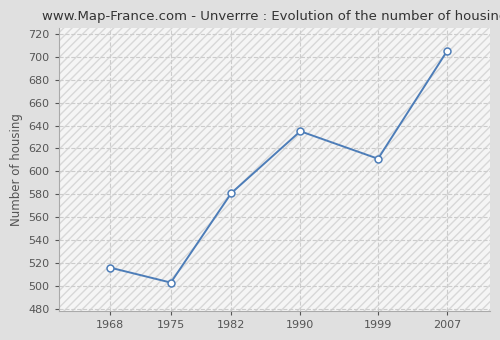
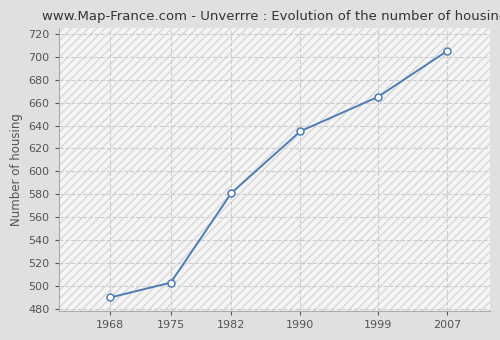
1968: 516 -> 490
1999: 611 -> 665
